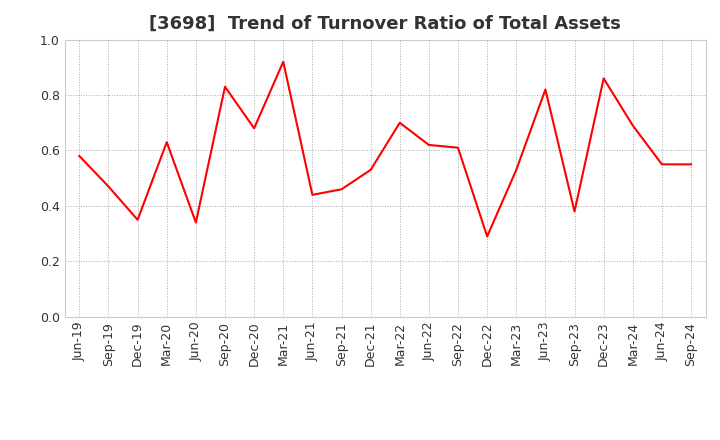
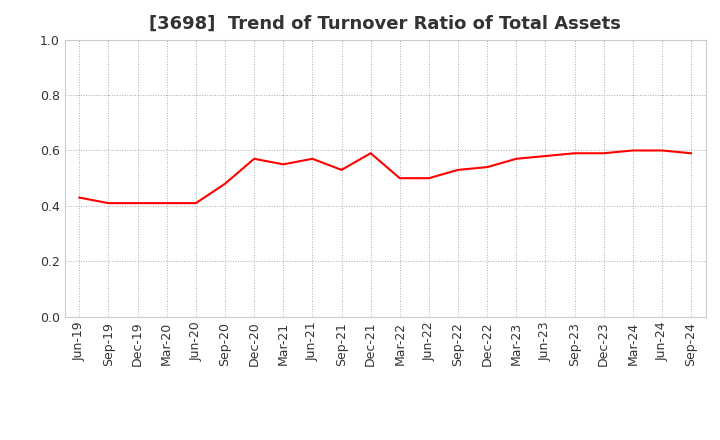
Jun-19: 0.58 -> 0.43
Sep-19: 0.47 -> 0.41
Dec-19: 0.35 -> 0.41
Mar-20: 0.63 -> 0.41
Jun-20: 0.34 -> 0.41
Sep-20: 0.83 -> 0.48
Dec-20: 0.68 -> 0.57
Mar-21: 0.92 -> 0.55
Jun-21: 0.44 -> 0.57
Sep-21: 0.46 -> 0.53
Dec-21: 0.53 -> 0.59
Mar-22: 0.70 -> 0.50
Jun-22: 0.62 -> 0.50
Sep-22: 0.61 -> 0.53
Dec-22: 0.29 -> 0.54
Mar-23: 0.53 -> 0.57
Jun-23: 0.82 -> 0.58
Sep-23: 0.38 -> 0.59
Dec-23: 0.86 -> 0.59
Mar-24: 0.69 -> 0.60
Jun-24: 0.55 -> 0.60
Sep-24: 0.55 -> 0.59
